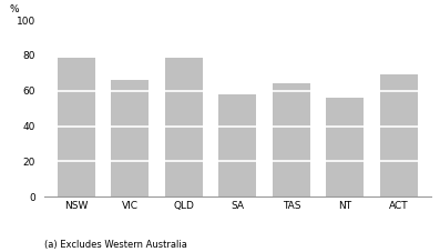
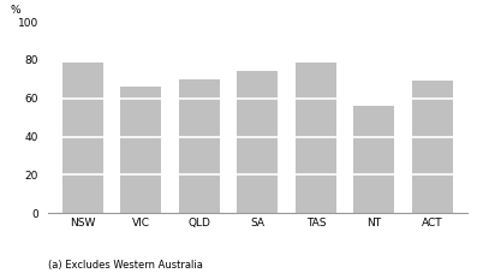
QLD: 79 -> 70
SA: 58 -> 74
TAS: 64 -> 79
